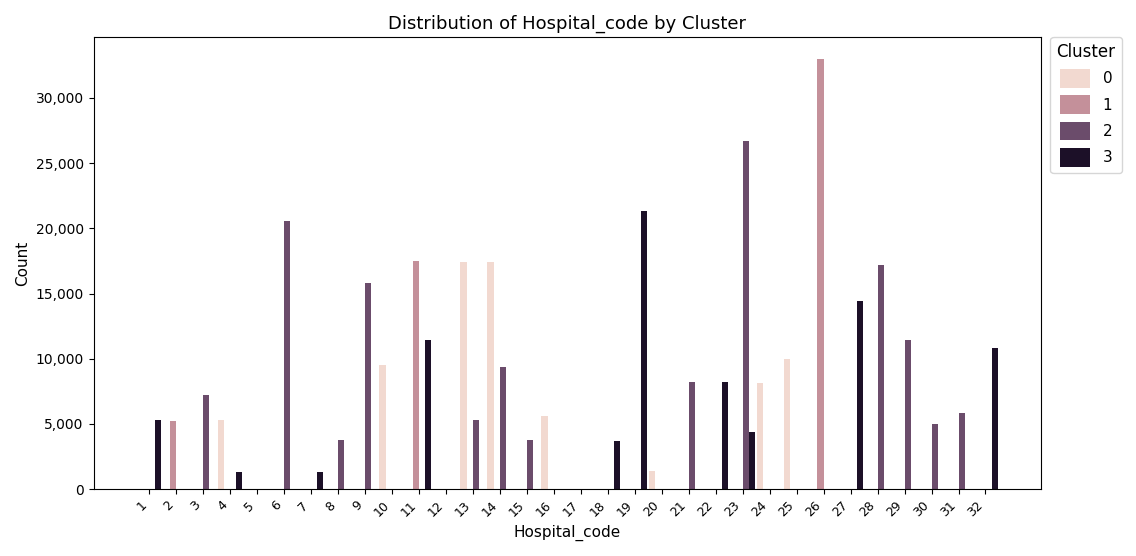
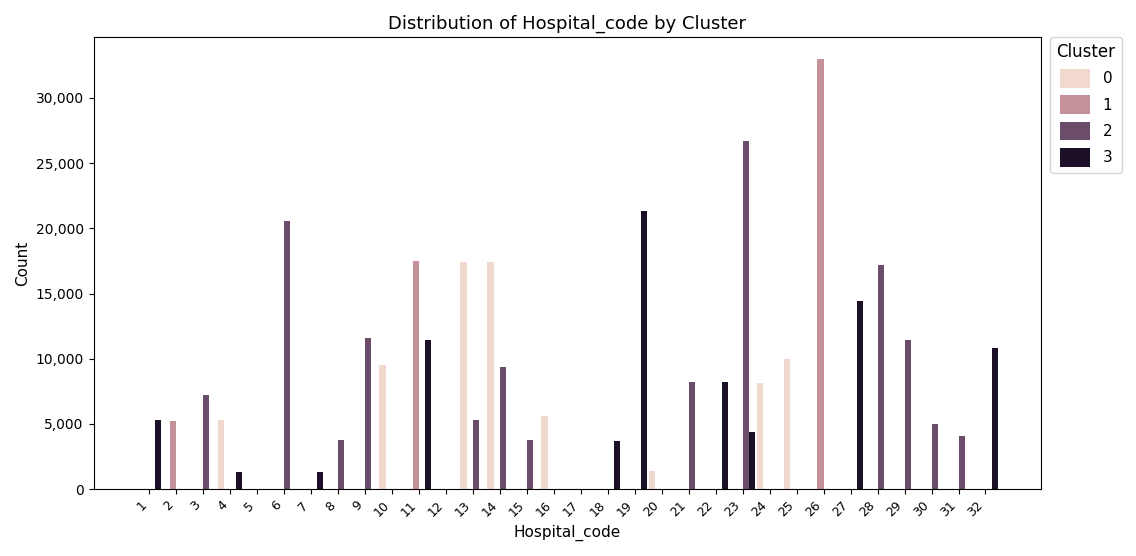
2/9: 15,800 -> 11,600
2/31: 5,800 -> 4,100
